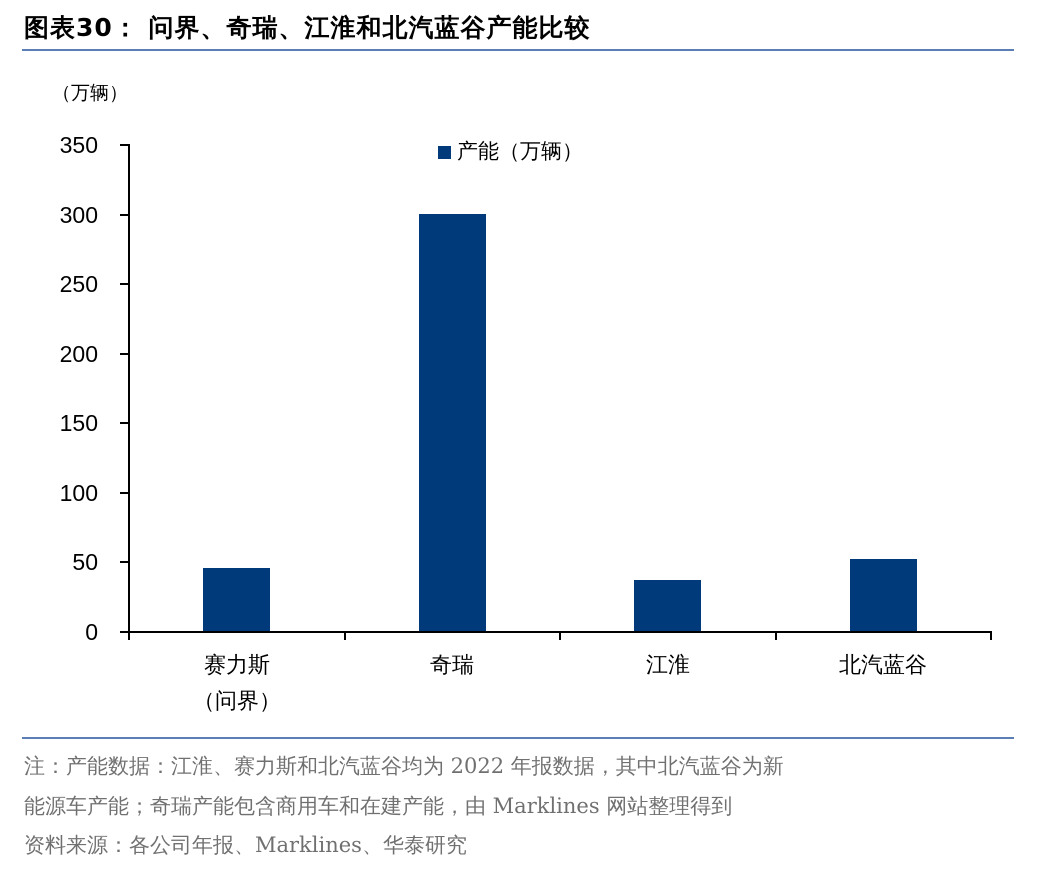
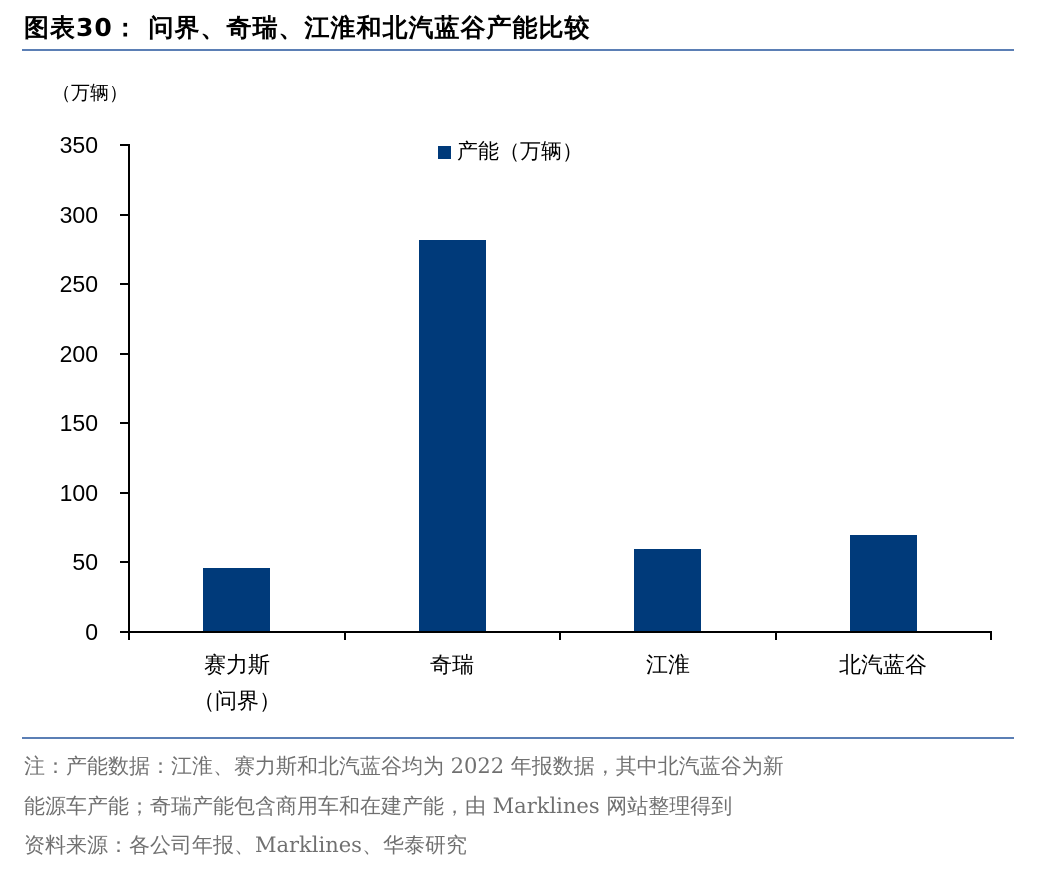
奇瑞: 300 -> 281
江淮: 37 -> 59
北汽蓝谷: 52 -> 69
